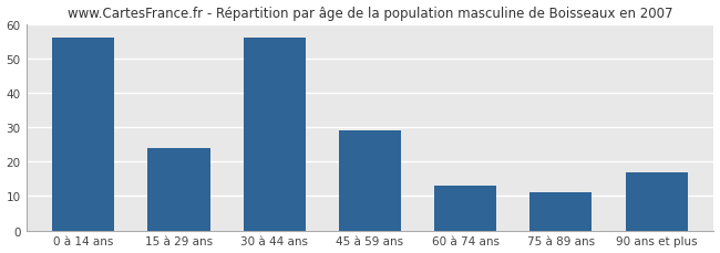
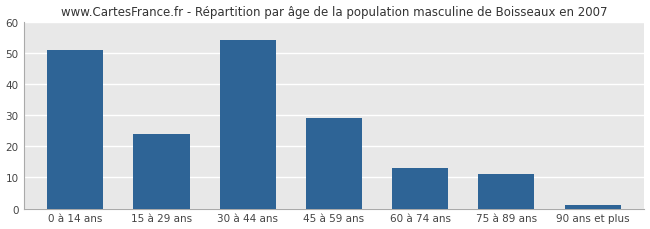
0 à 14 ans: 56 -> 51
30 à 44 ans: 56 -> 54
90 ans et plus: 17 -> 1
